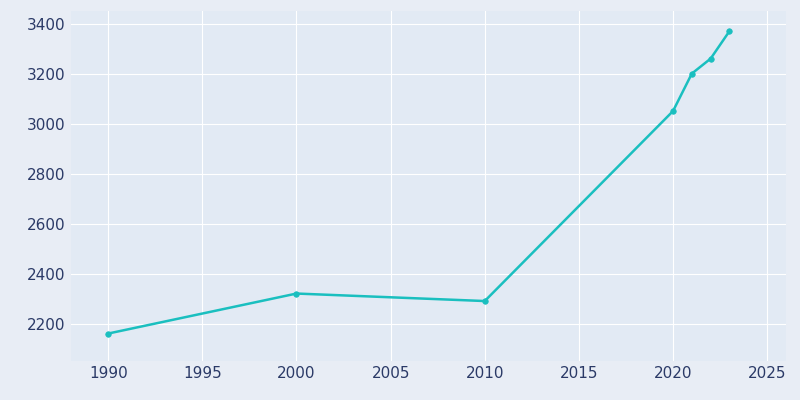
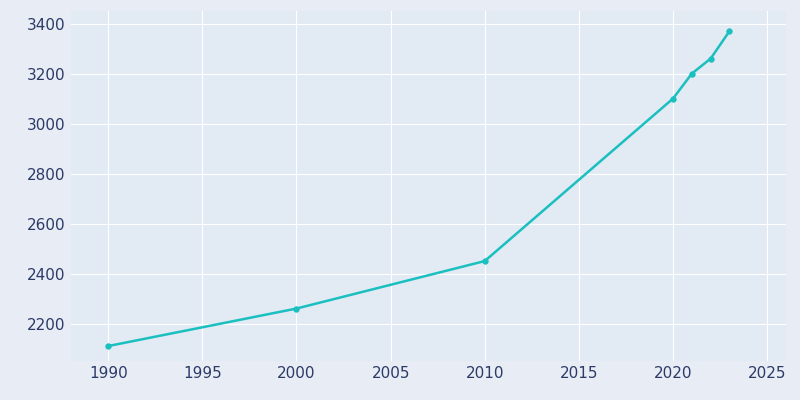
1990: 2160 -> 2110
2000: 2320 -> 2260
2010: 2290 -> 2450
2020: 3050 -> 3100
